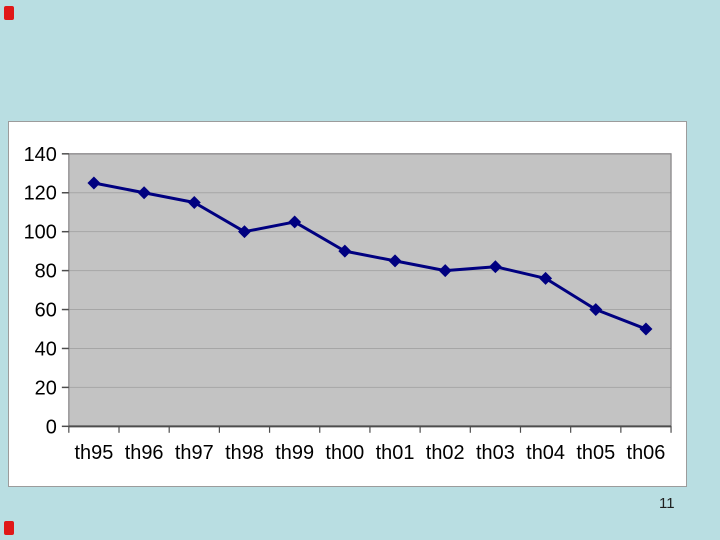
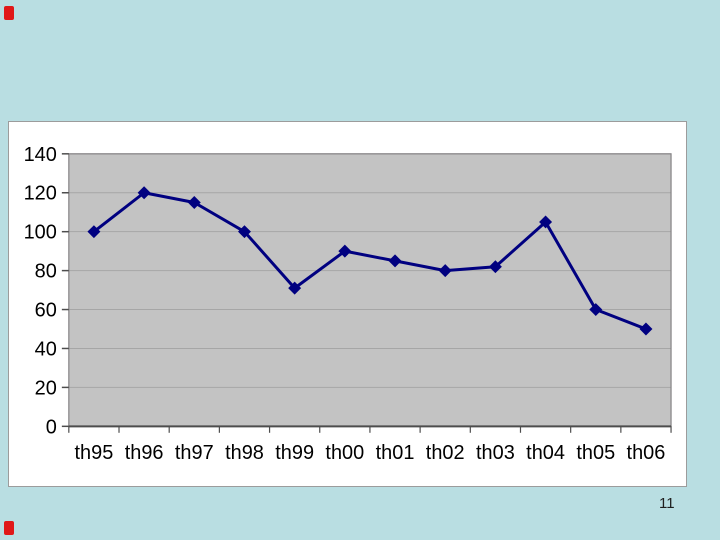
th95: 125 -> 100
th99: 105 -> 71
th04: 76 -> 105
